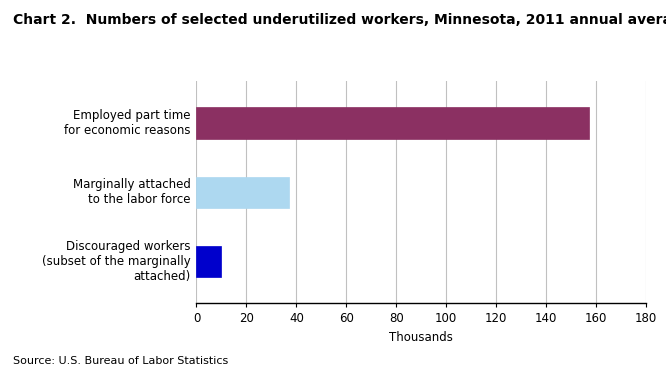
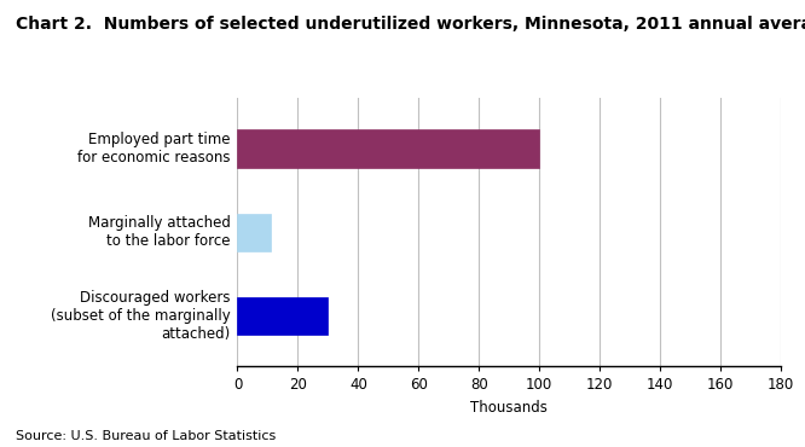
Employed part time for economic reasons: 157 -> 100
Marginally attached to the labor force: 37 -> 11
Discouraged workers (subset of the marginally attached): 10 -> 30
